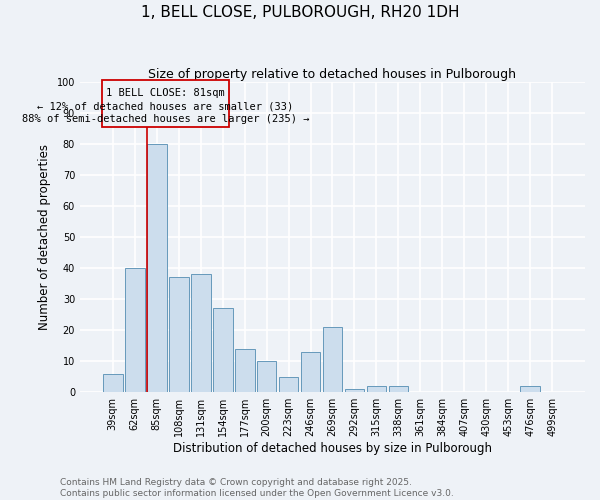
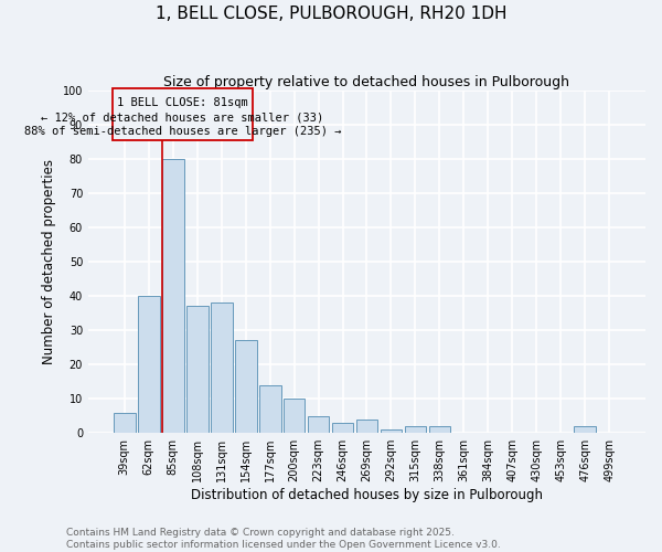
246sqm: 13 -> 3
269sqm: 21 -> 4
